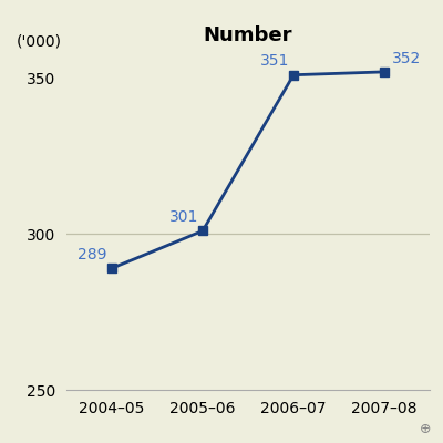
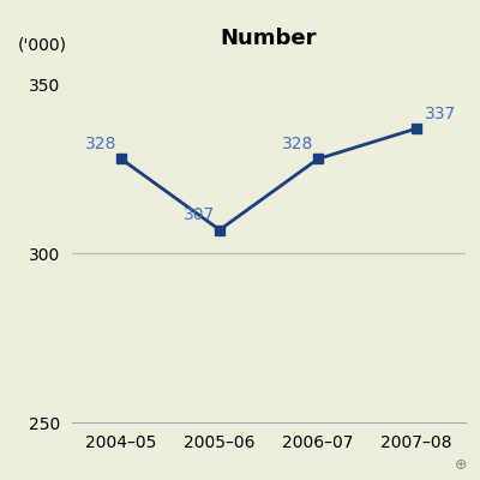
2004–05: 289 -> 328
2005–06: 301 -> 307
2006–07: 351 -> 328
2007–08: 352 -> 337
